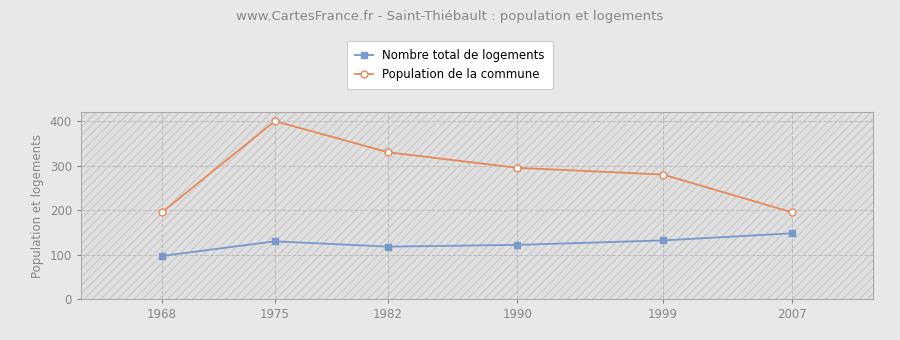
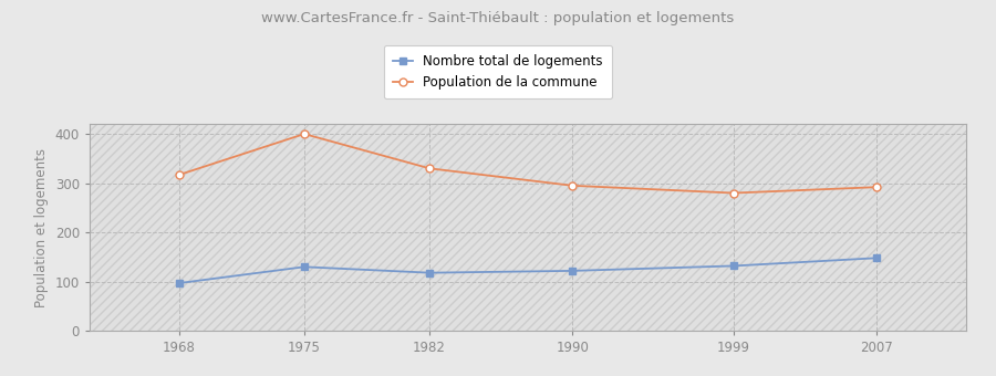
Population de la commune/1968: 195 -> 317
Population de la commune/2007: 195 -> 292
